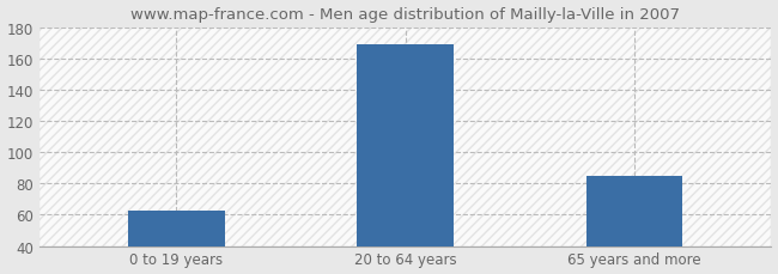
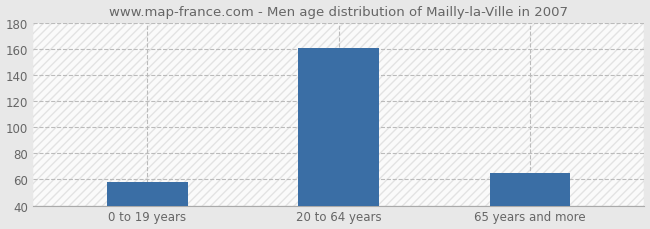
0 to 19 years: 63 -> 58
20 to 64 years: 169 -> 161
65 years and more: 85 -> 65
